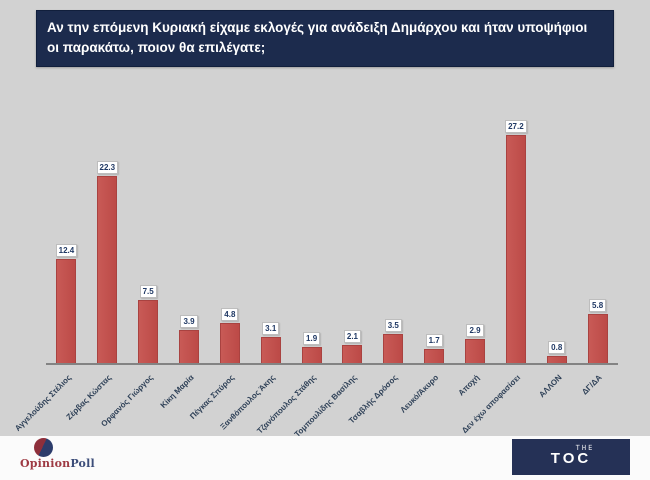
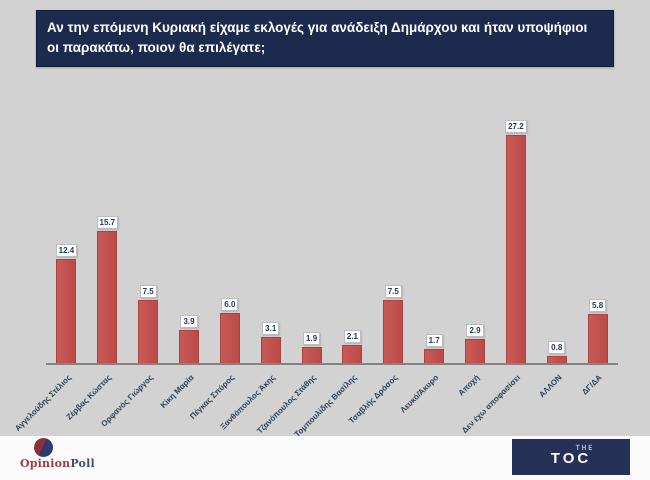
Ζέρβας Κώστας: 22.3 -> 15.7
Πέγκας Σπύρος: 4.8 -> 6.0
Τσαβλής Δρόσος: 3.5 -> 7.5
